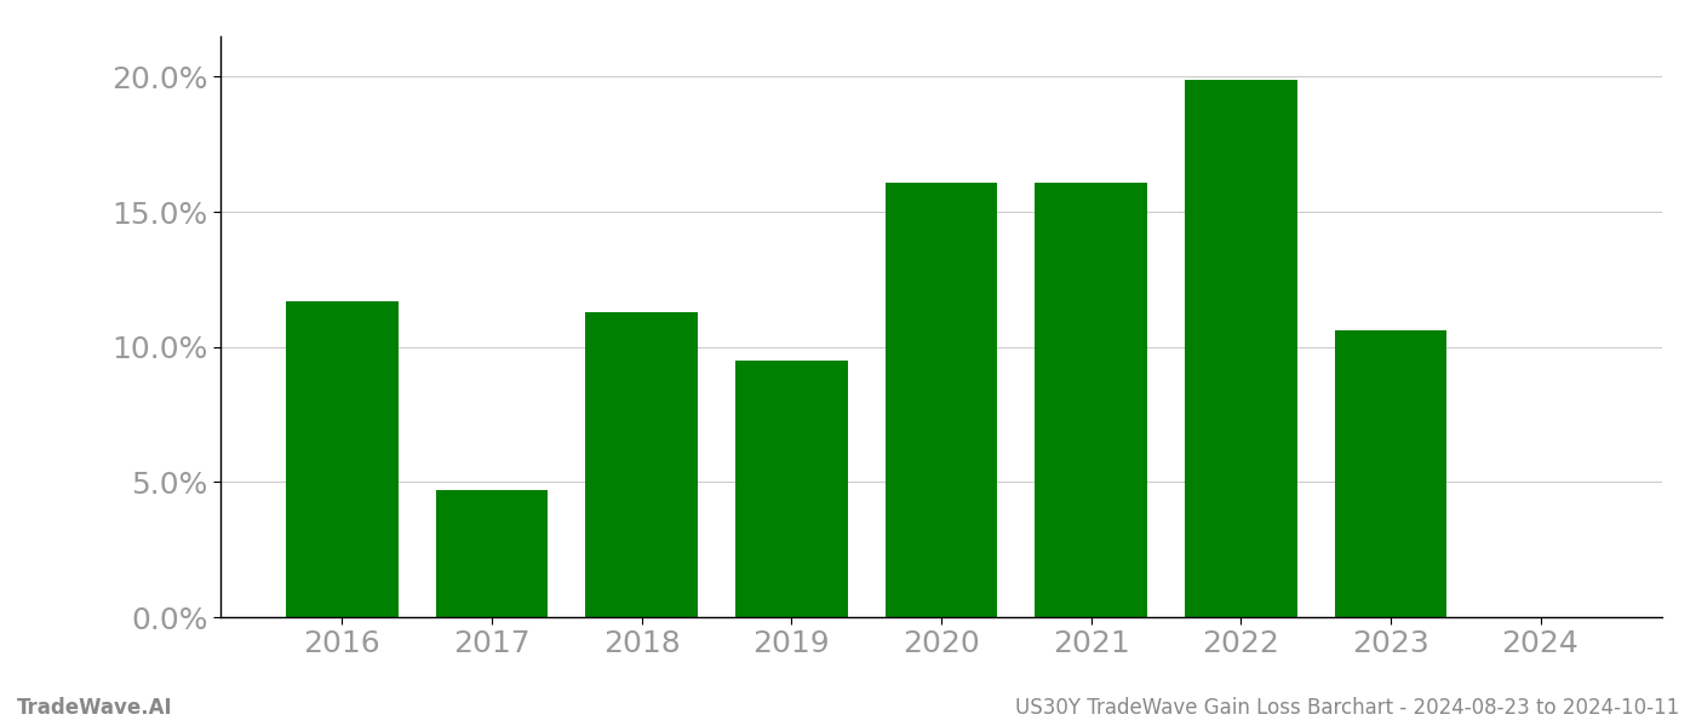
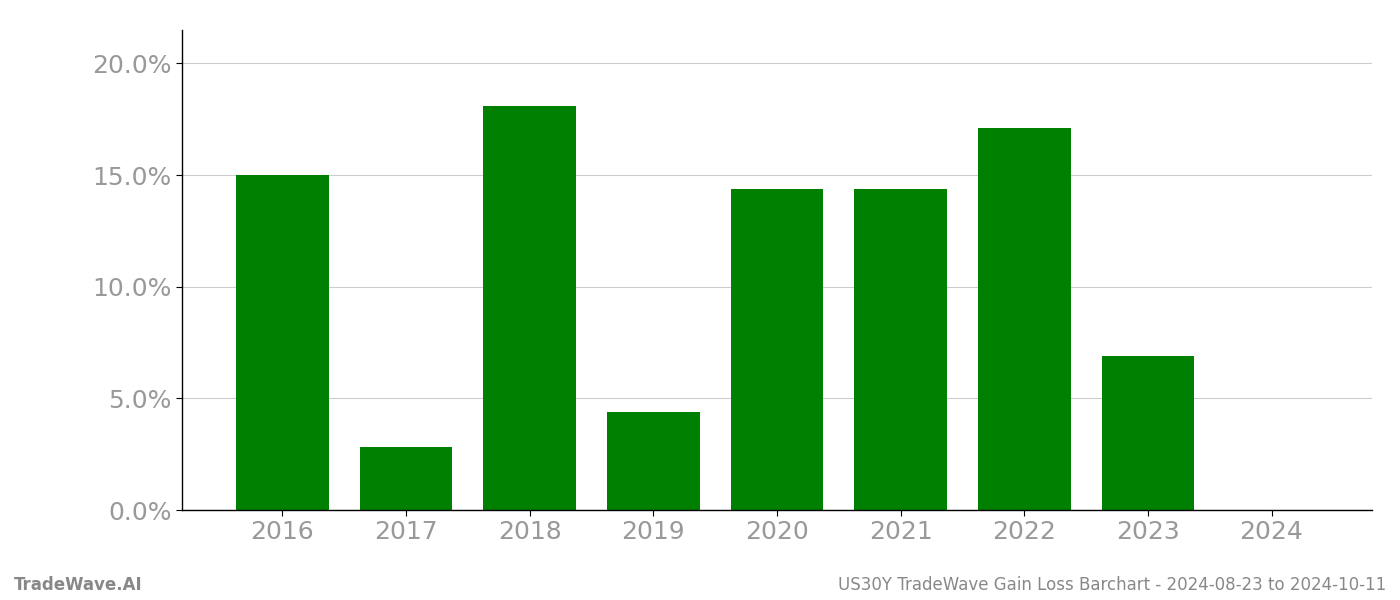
2016: 11.7% -> 15.0%
2017: 4.7% -> 2.8%
2018: 11.3% -> 18.1%
2019: 9.5% -> 4.4%
2020: 16.1% -> 14.4%
2021: 16.1% -> 14.4%
2022: 19.9% -> 17.1%
2023: 10.6% -> 6.9%
